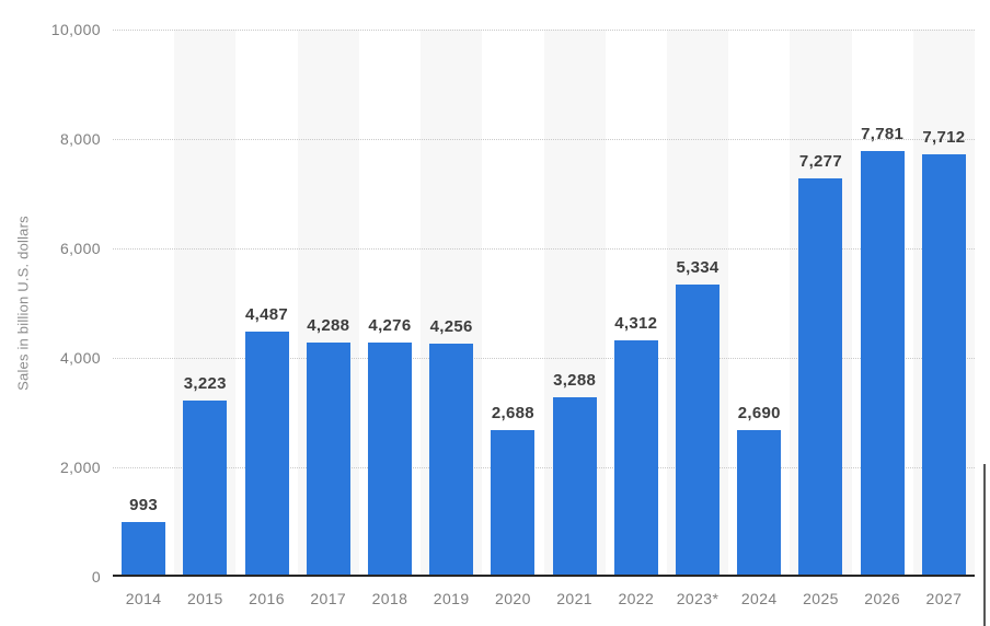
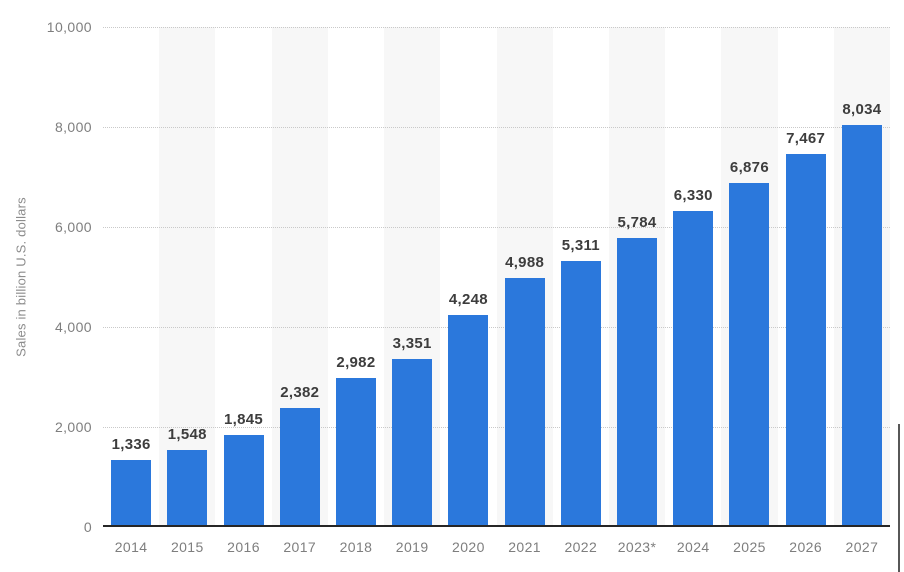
2014: 993 -> 1,336
2015: 3,223 -> 1,548
2016: 4,487 -> 1,845
2017: 4,288 -> 2,382
2018: 4,276 -> 2,982
2019: 4,256 -> 3,351
2020: 2,688 -> 4,248
2021: 3,288 -> 4,988
2022: 4,312 -> 5,311
2023*: 5,334 -> 5,784
2024: 2,690 -> 6,330
2025: 7,277 -> 6,876
2026: 7,781 -> 7,467
2027: 7,712 -> 8,034
